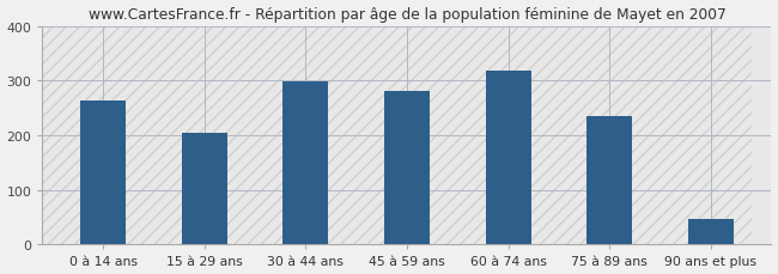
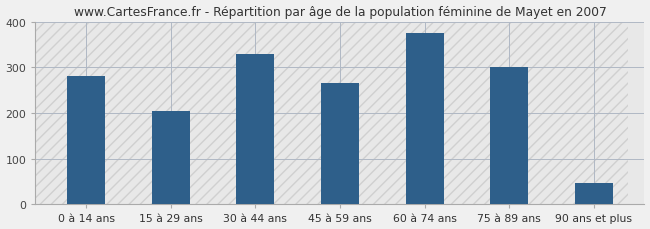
0 à 14 ans: 263 -> 280
30 à 44 ans: 298 -> 330
45 à 59 ans: 281 -> 265
60 à 74 ans: 319 -> 375
75 à 89 ans: 234 -> 300
